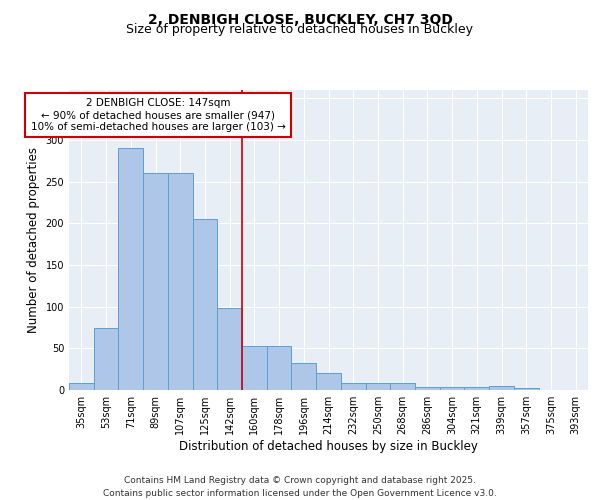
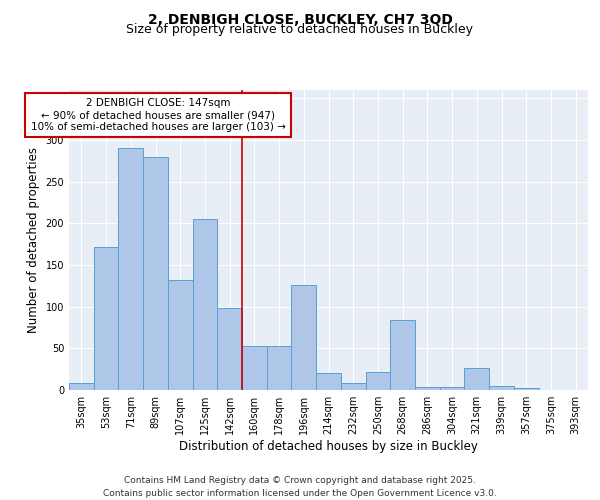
53sqm: 75 -> 172
89sqm: 260 -> 280
107sqm: 260 -> 132
196sqm: 33 -> 126
250sqm: 8 -> 22
268sqm: 8 -> 84
321sqm: 4 -> 26
